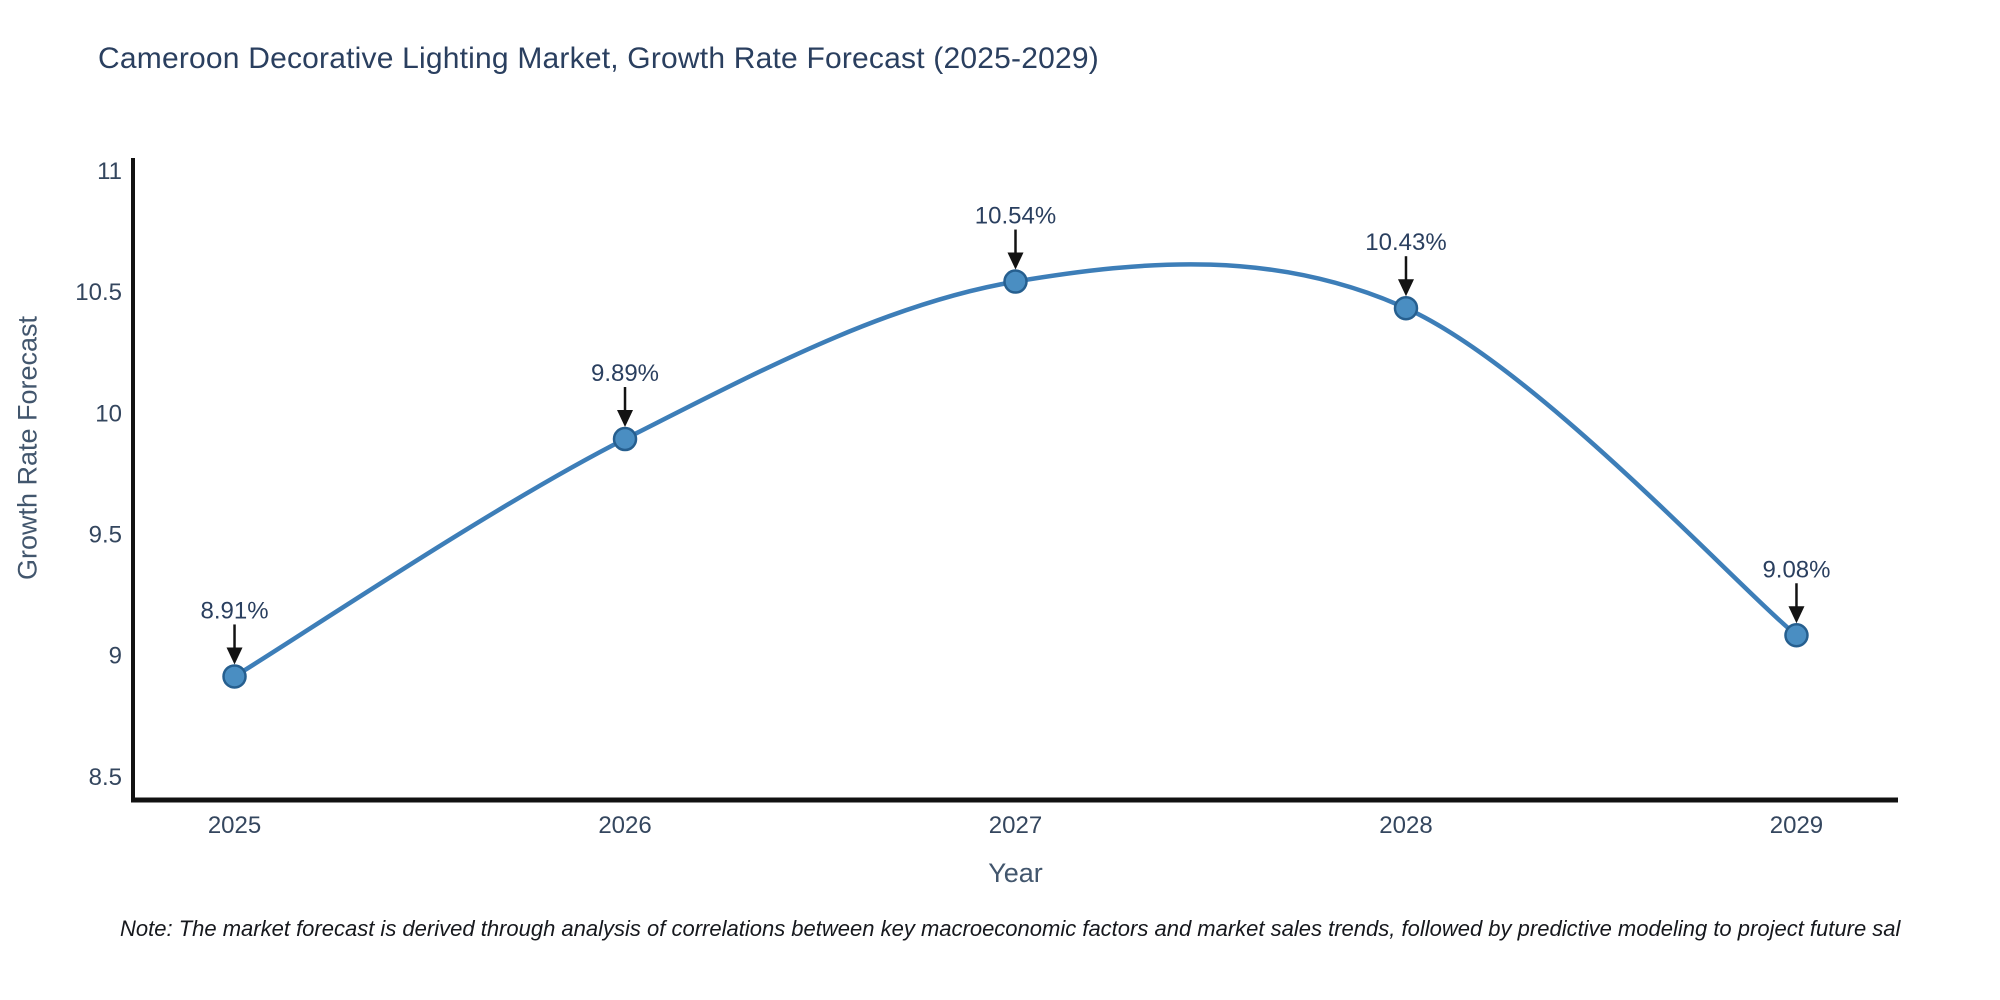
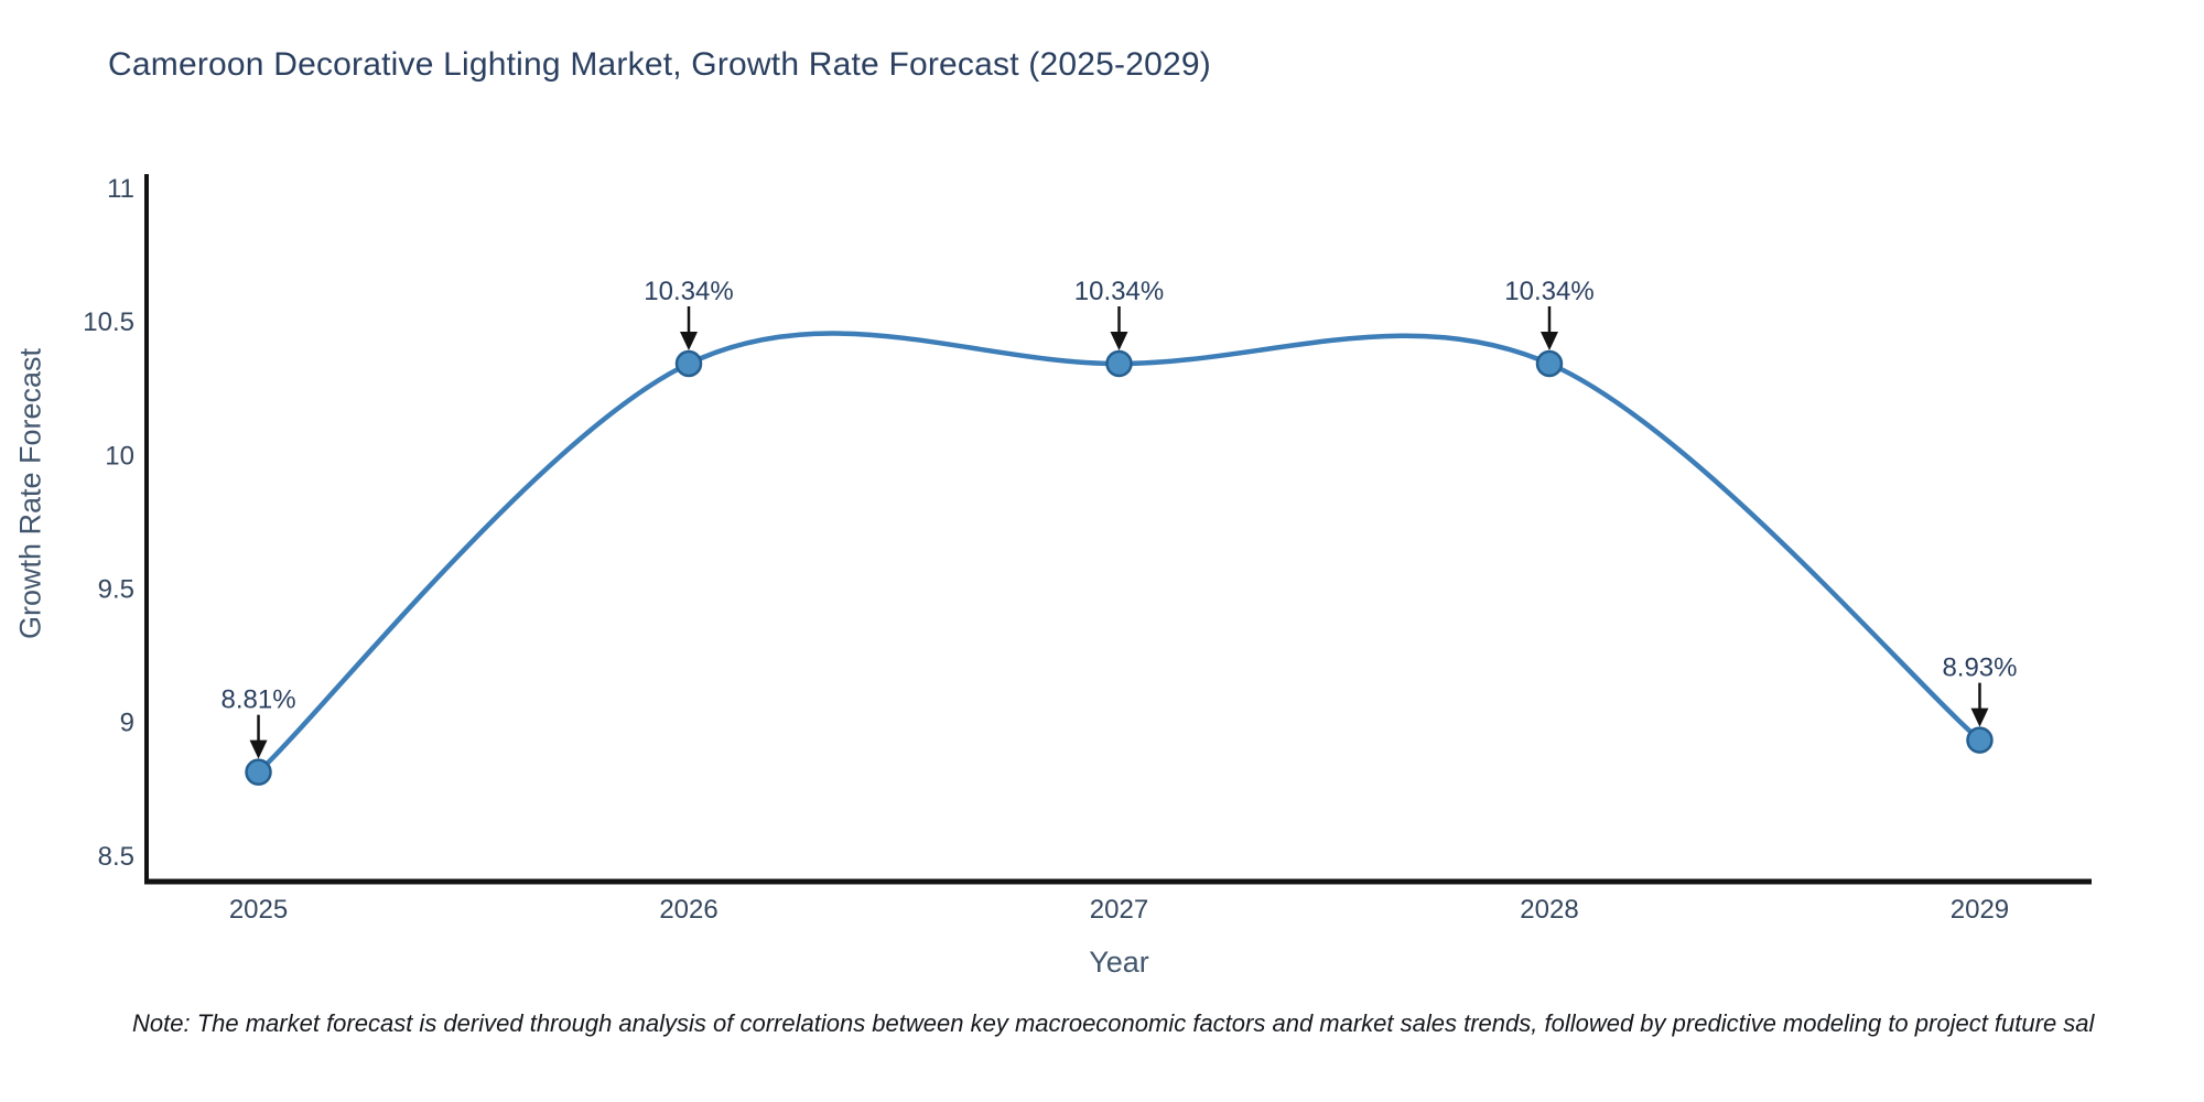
2025: 8.91% -> 8.81%
2026: 9.89% -> 10.34%
2027: 10.54% -> 10.34%
2028: 10.43% -> 10.34%
2029: 9.08% -> 8.93%
